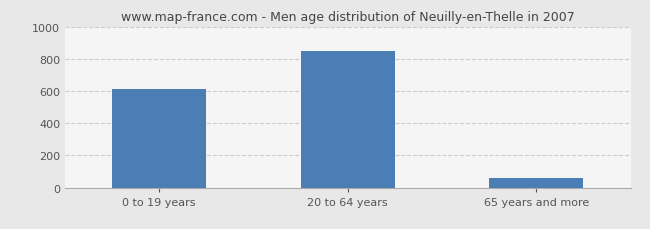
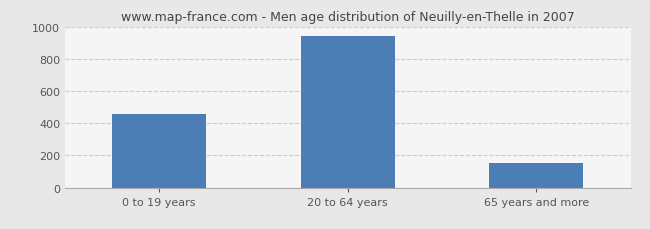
0 to 19 years: 610 -> 460
20 to 64 years: 850 -> 940
65 years and more: 60 -> 160
